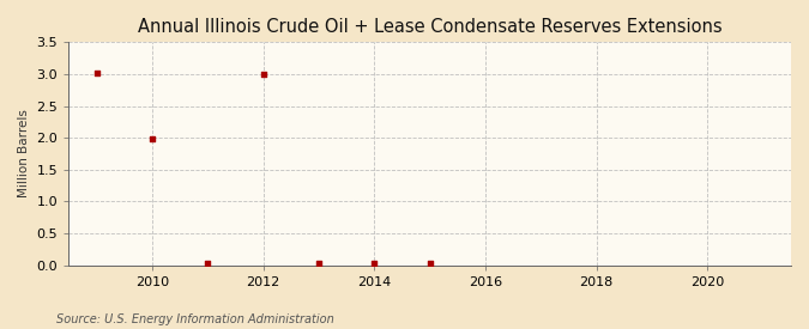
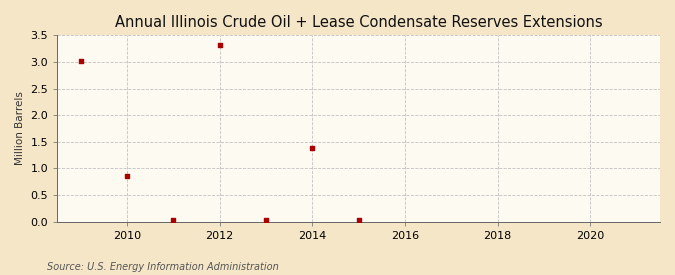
2010: 1.98 -> 0.86
2012: 3.01 -> 3.32
2014: 0.03 -> 1.38
